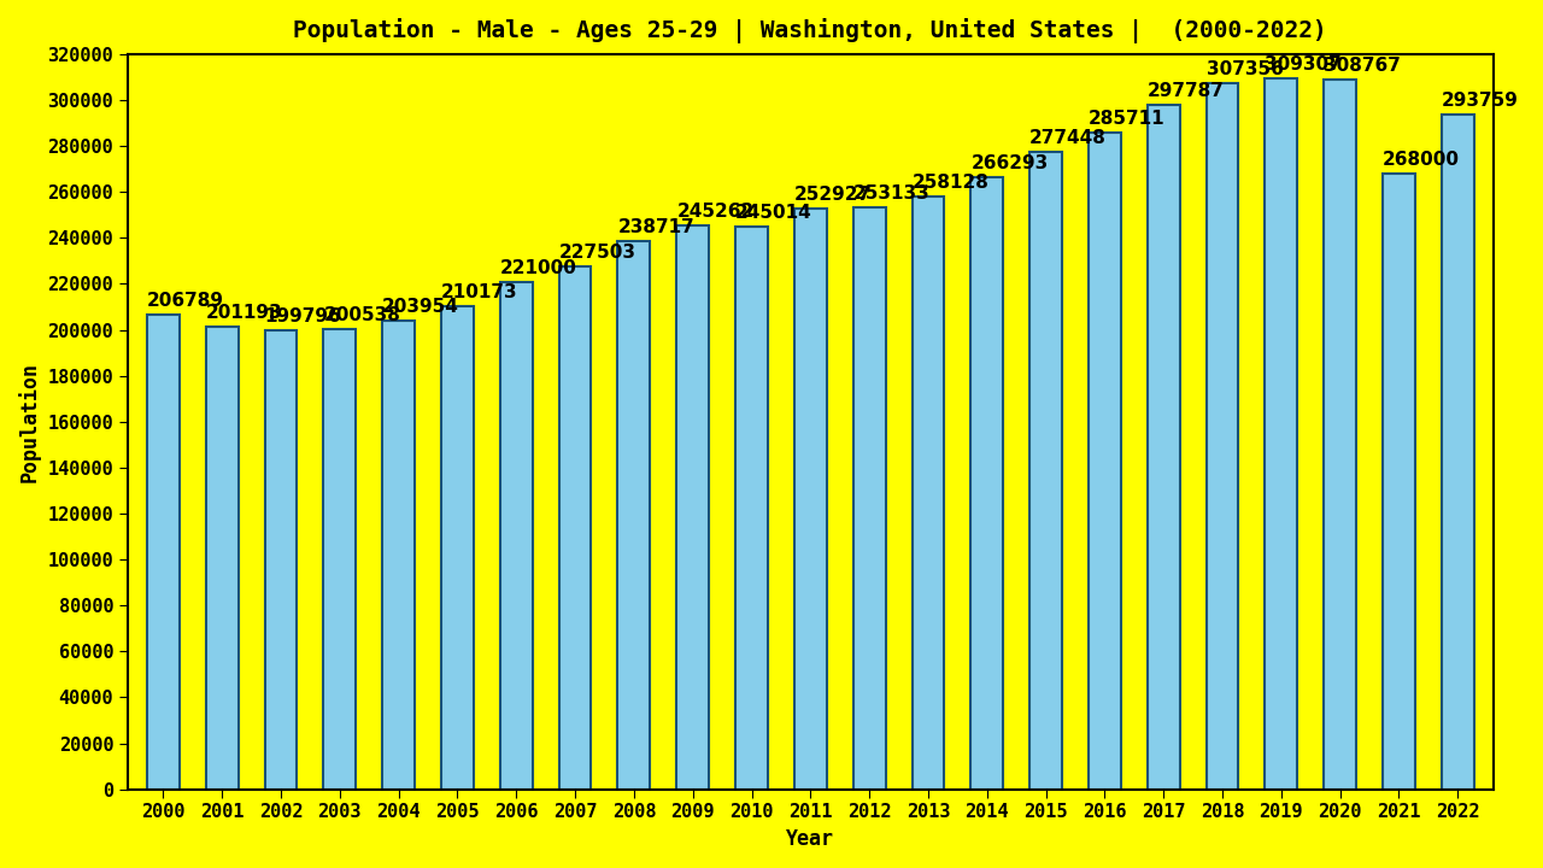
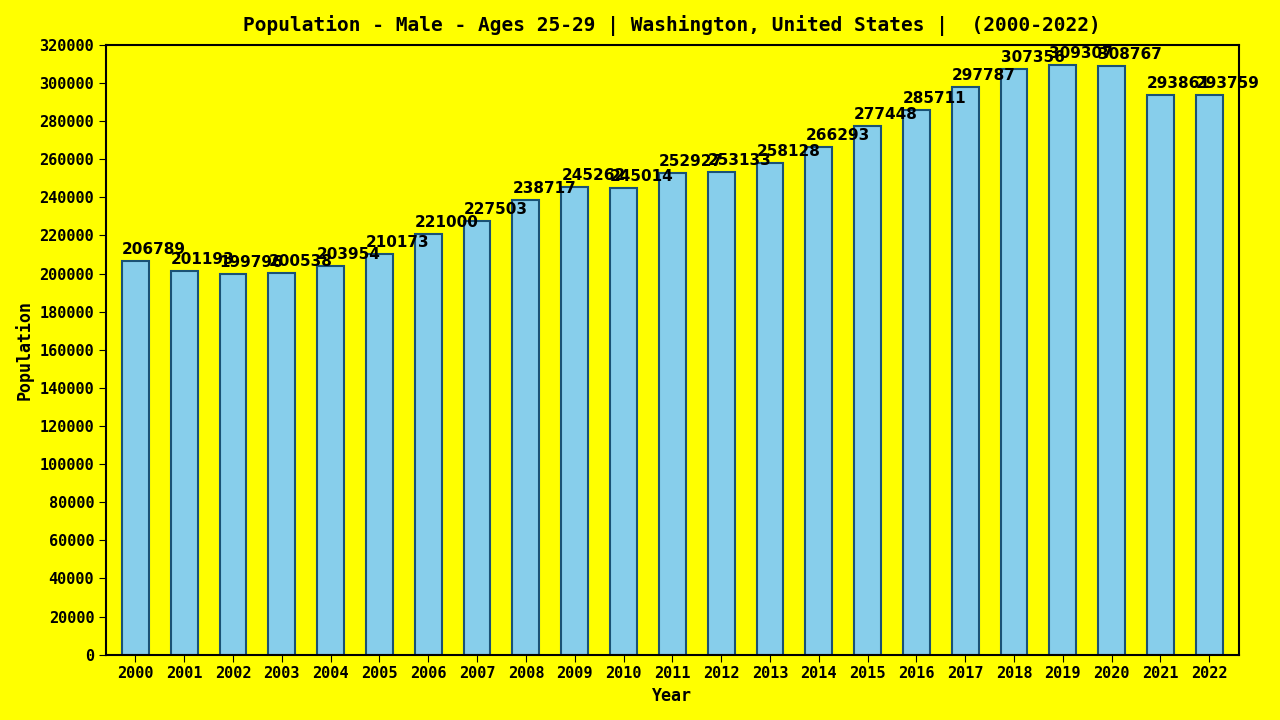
2021: 268000 -> 294000
